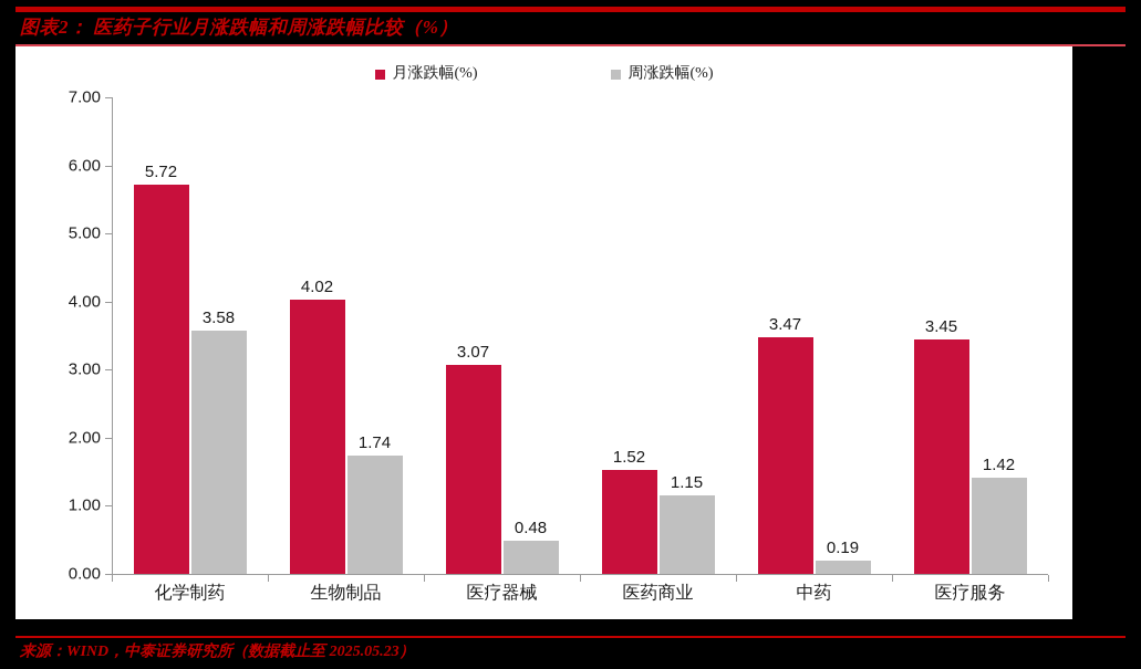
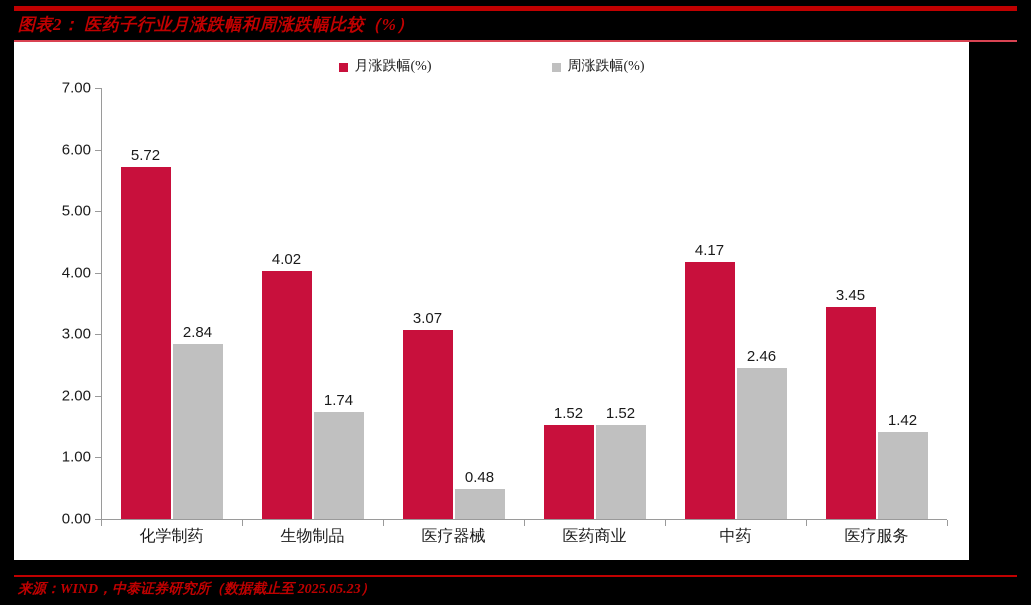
周涨跌幅(%)/化学制药: 3.58 -> 2.84
周涨跌幅(%)/医药商业: 1.15 -> 1.52
月涨跌幅(%)/中药: 3.47 -> 4.17
周涨跌幅(%)/中药: 0.19 -> 2.46
